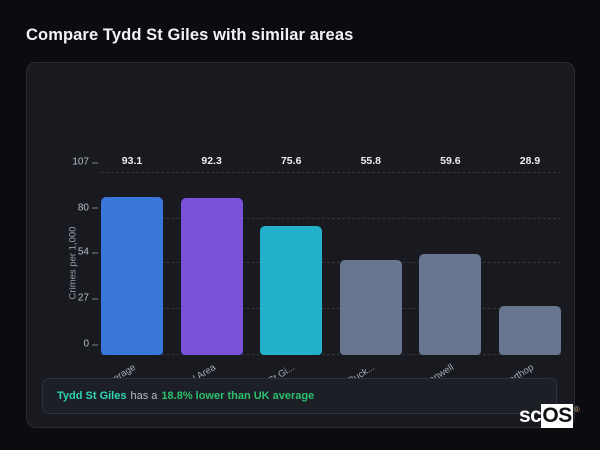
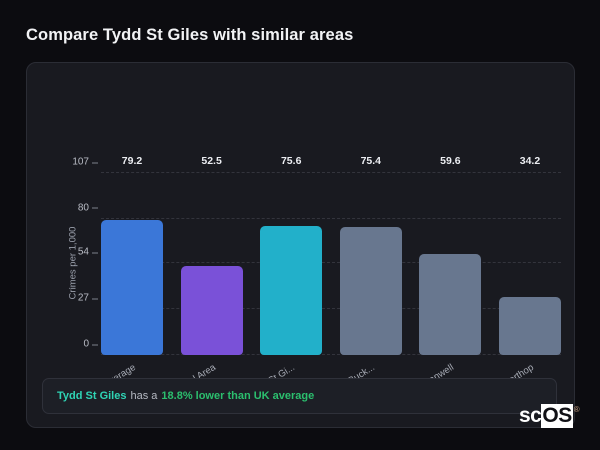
UK Average: 93.1 -> 79.2
Local Area: 92.3 -> 52.5
Upper Buck...: 55.8 -> 75.4
Northop: 28.9 -> 34.2
